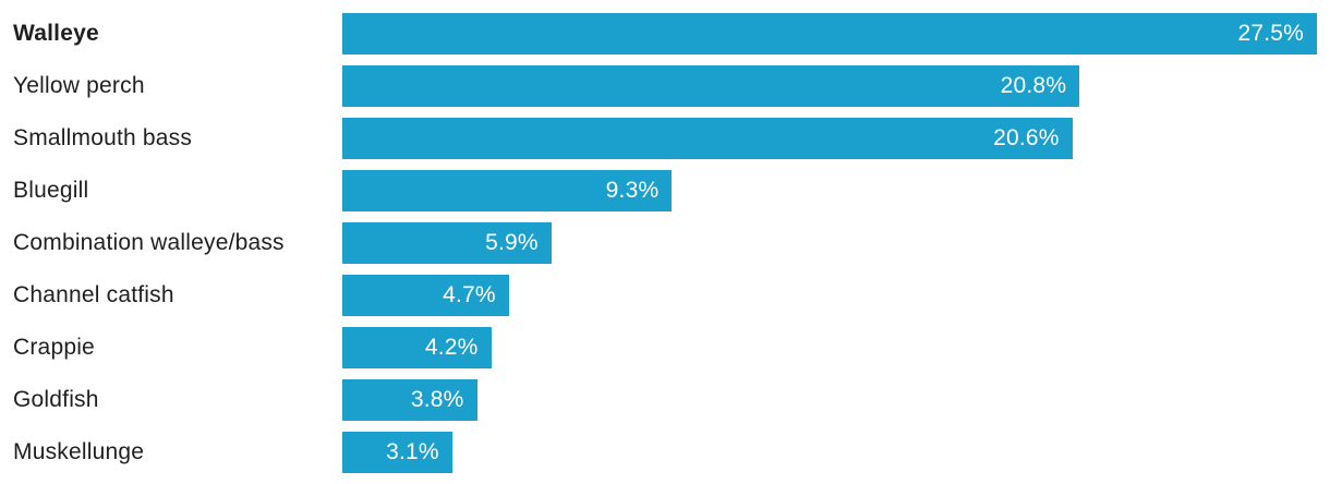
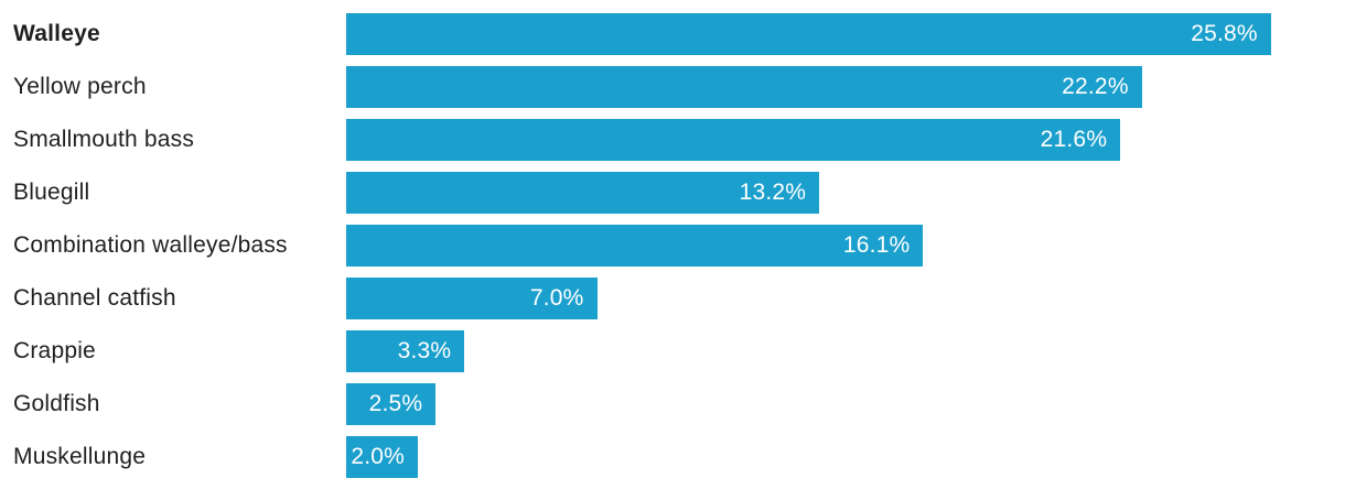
Walleye: 27.5% -> 25.8%
Yellow perch: 20.8% -> 22.2%
Smallmouth bass: 20.6% -> 21.6%
Bluegill: 9.3% -> 13.2%
Combination walleye/bass: 5.9% -> 16.1%
Channel catfish: 4.7% -> 7.0%
Crappie: 4.2% -> 3.3%
Goldfish: 3.8% -> 2.5%
Muskellunge: 3.1% -> 2.0%
